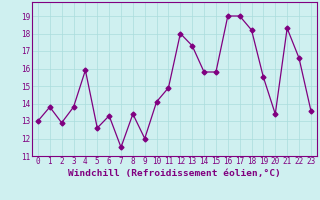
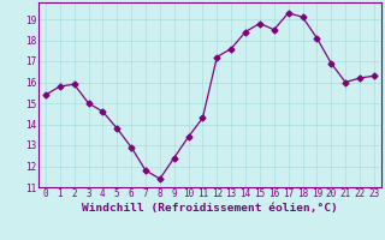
0: 13.0 -> 15.4
1: 13.8 -> 15.8
2: 12.9 -> 15.9
3: 13.8 -> 15.0
4: 15.9 -> 14.6
5: 12.6 -> 13.8
6: 13.3 -> 12.9
7: 11.5 -> 11.8
8: 13.4 -> 11.4
9: 12.0 -> 12.4
10: 14.1 -> 13.4
11: 14.9 -> 14.3
12: 18.0 -> 17.2
13: 17.3 -> 17.6
14: 15.8 -> 18.4
15: 15.8 -> 18.8
16: 19.0 -> 18.5
17: 19.0 -> 19.3
18: 18.2 -> 19.1
19: 15.5 -> 18.1
20: 13.4 -> 16.9
21: 18.3 -> 16.0
22: 16.6 -> 16.2
23: 13.6 -> 16.3
